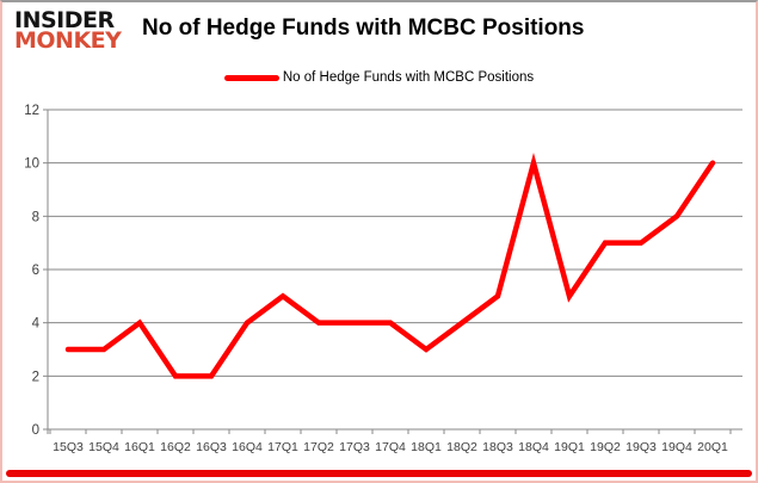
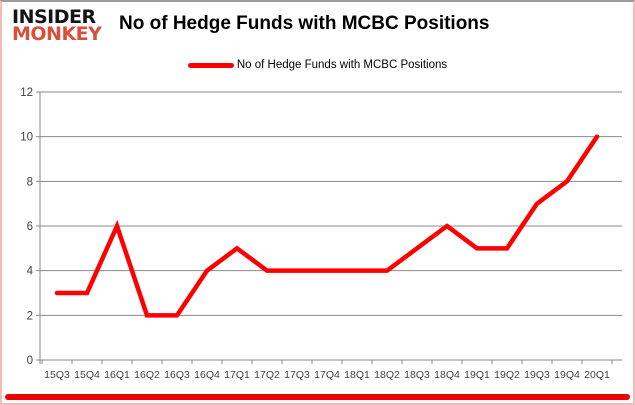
16Q1: 4 -> 6
18Q1: 3 -> 4
18Q4: 10 -> 6
19Q2: 7 -> 5
